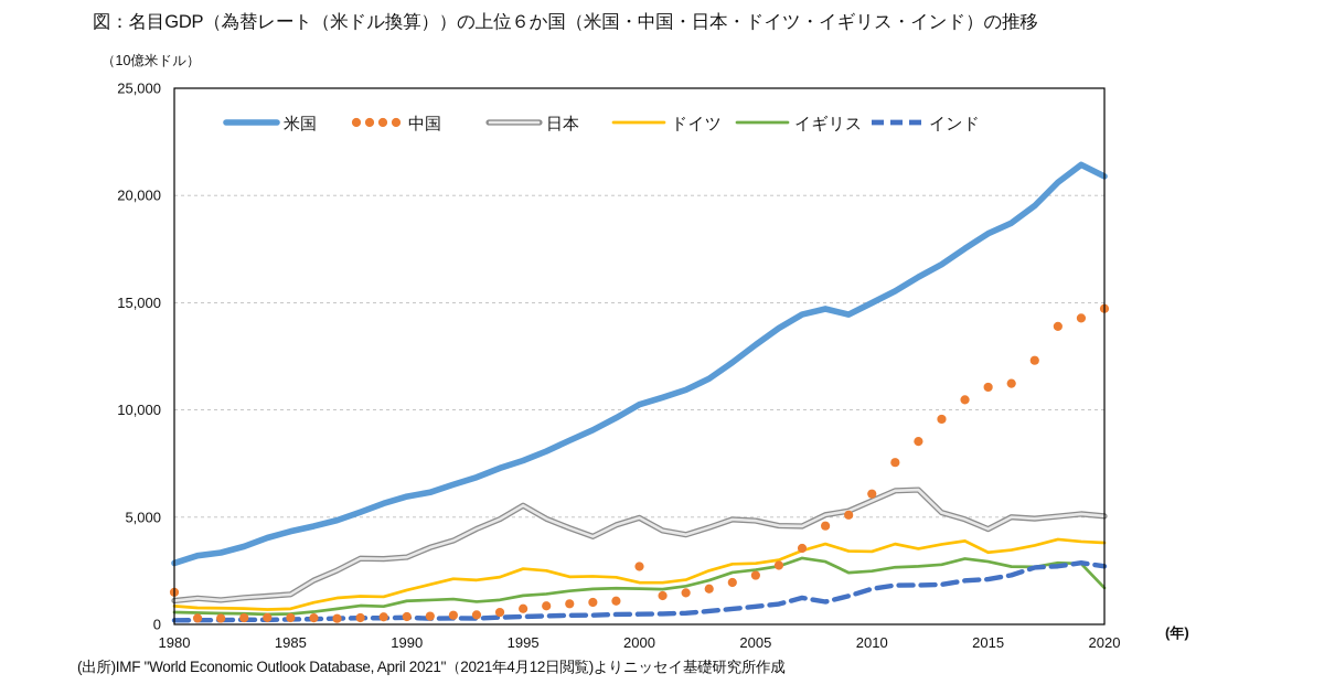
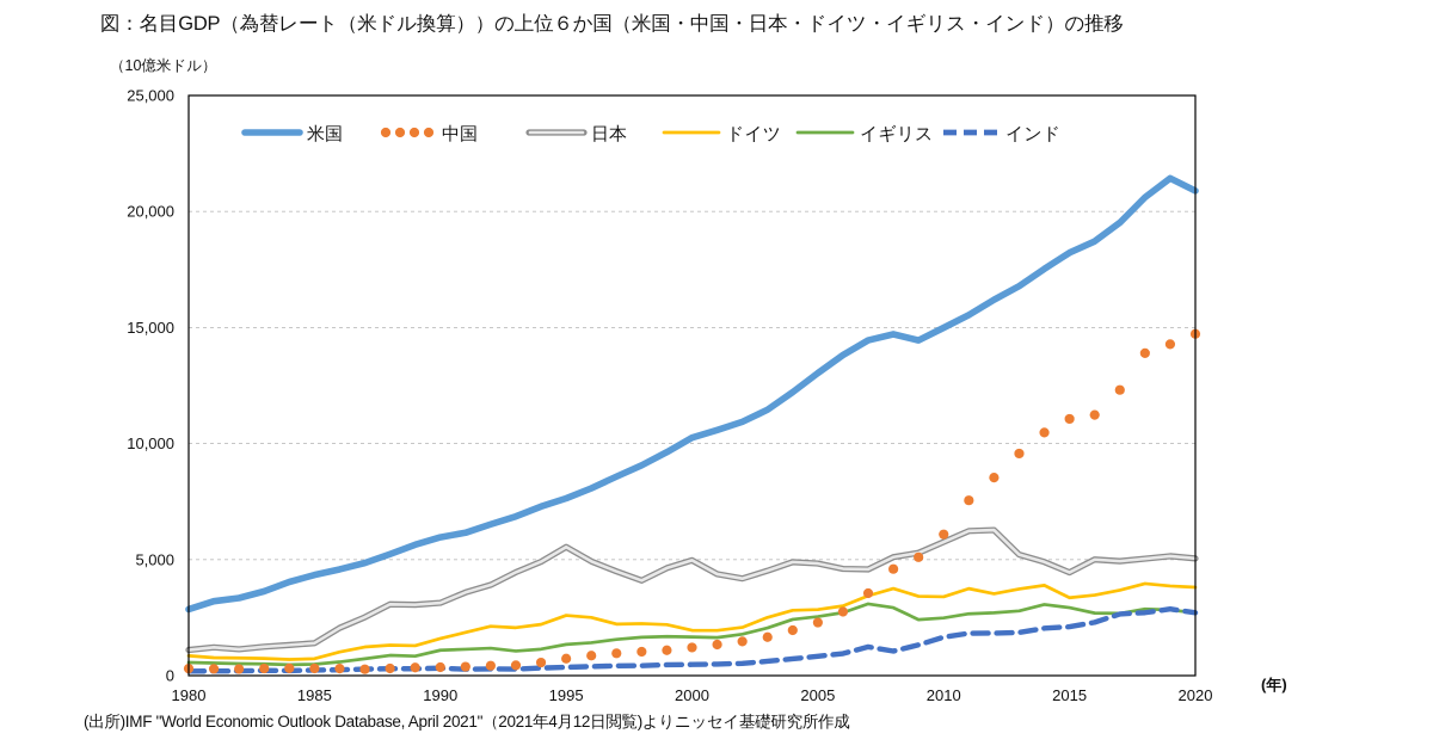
中国/1980: 1500 -> 300
中国/2000: 2700 -> 1200
イギリス/2020: 1700 -> 2700
